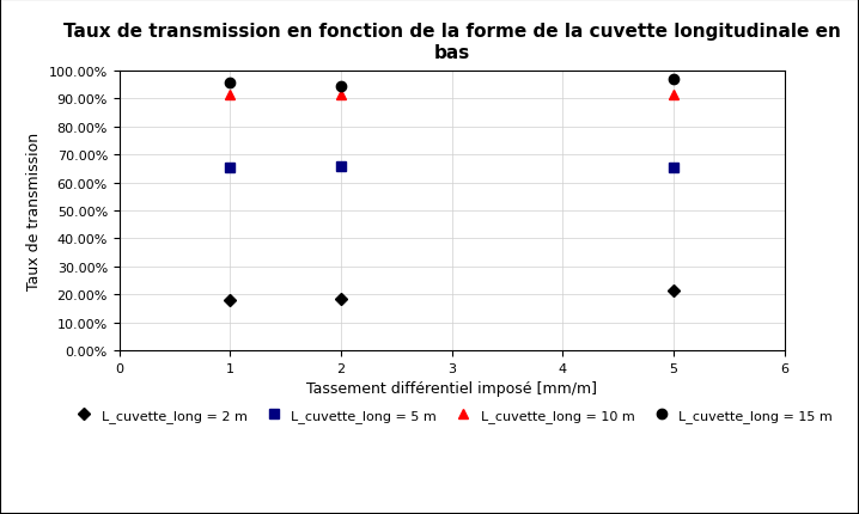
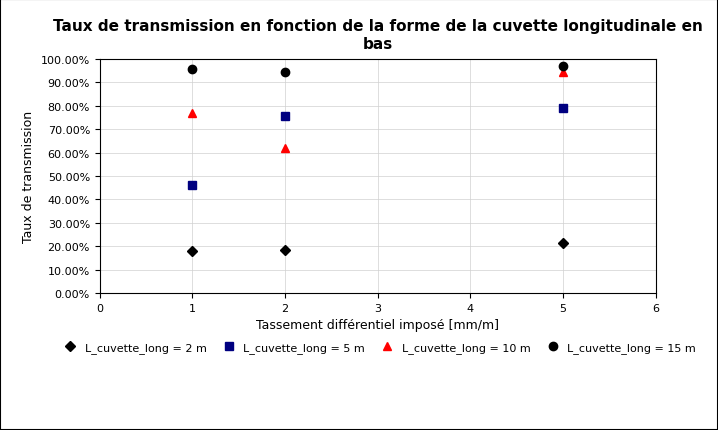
L_cuvette_long = 5 m/1: 65.5% -> 46.0%
L_cuvette_long = 10 m/1: 91.5% -> 77.0%
L_cuvette_long = 5 m/2: 65.8% -> 75.5%
L_cuvette_long = 10 m/2: 91.5% -> 62.0%
L_cuvette_long = 5 m/5: 65.5% -> 79.0%
L_cuvette_long = 10 m/5: 91.2% -> 94.5%
